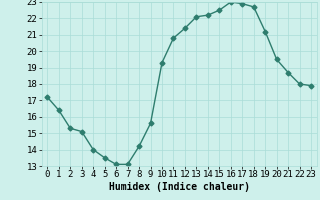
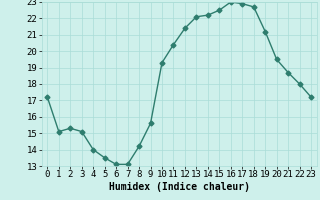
1: 16.4 -> 15.1
11: 20.8 -> 20.4
23: 17.9 -> 17.2
